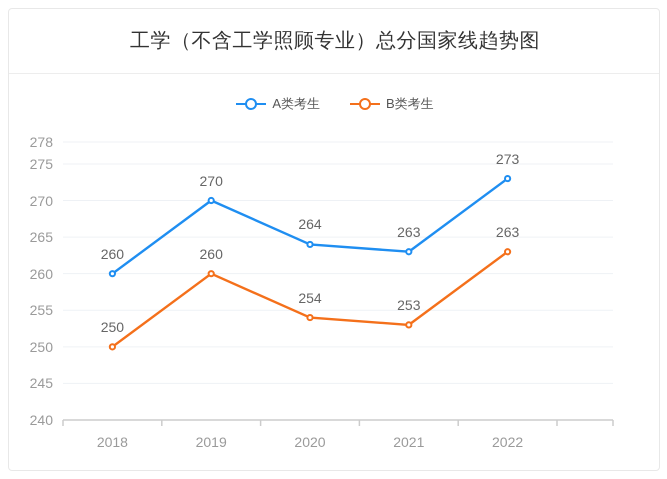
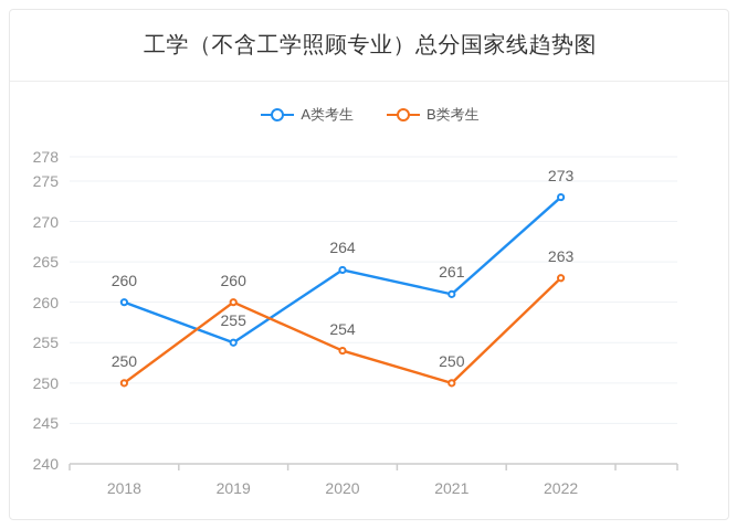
A类考生/2019: 270 -> 255
A类考生/2021: 263 -> 261
B类考生/2021: 253 -> 250
